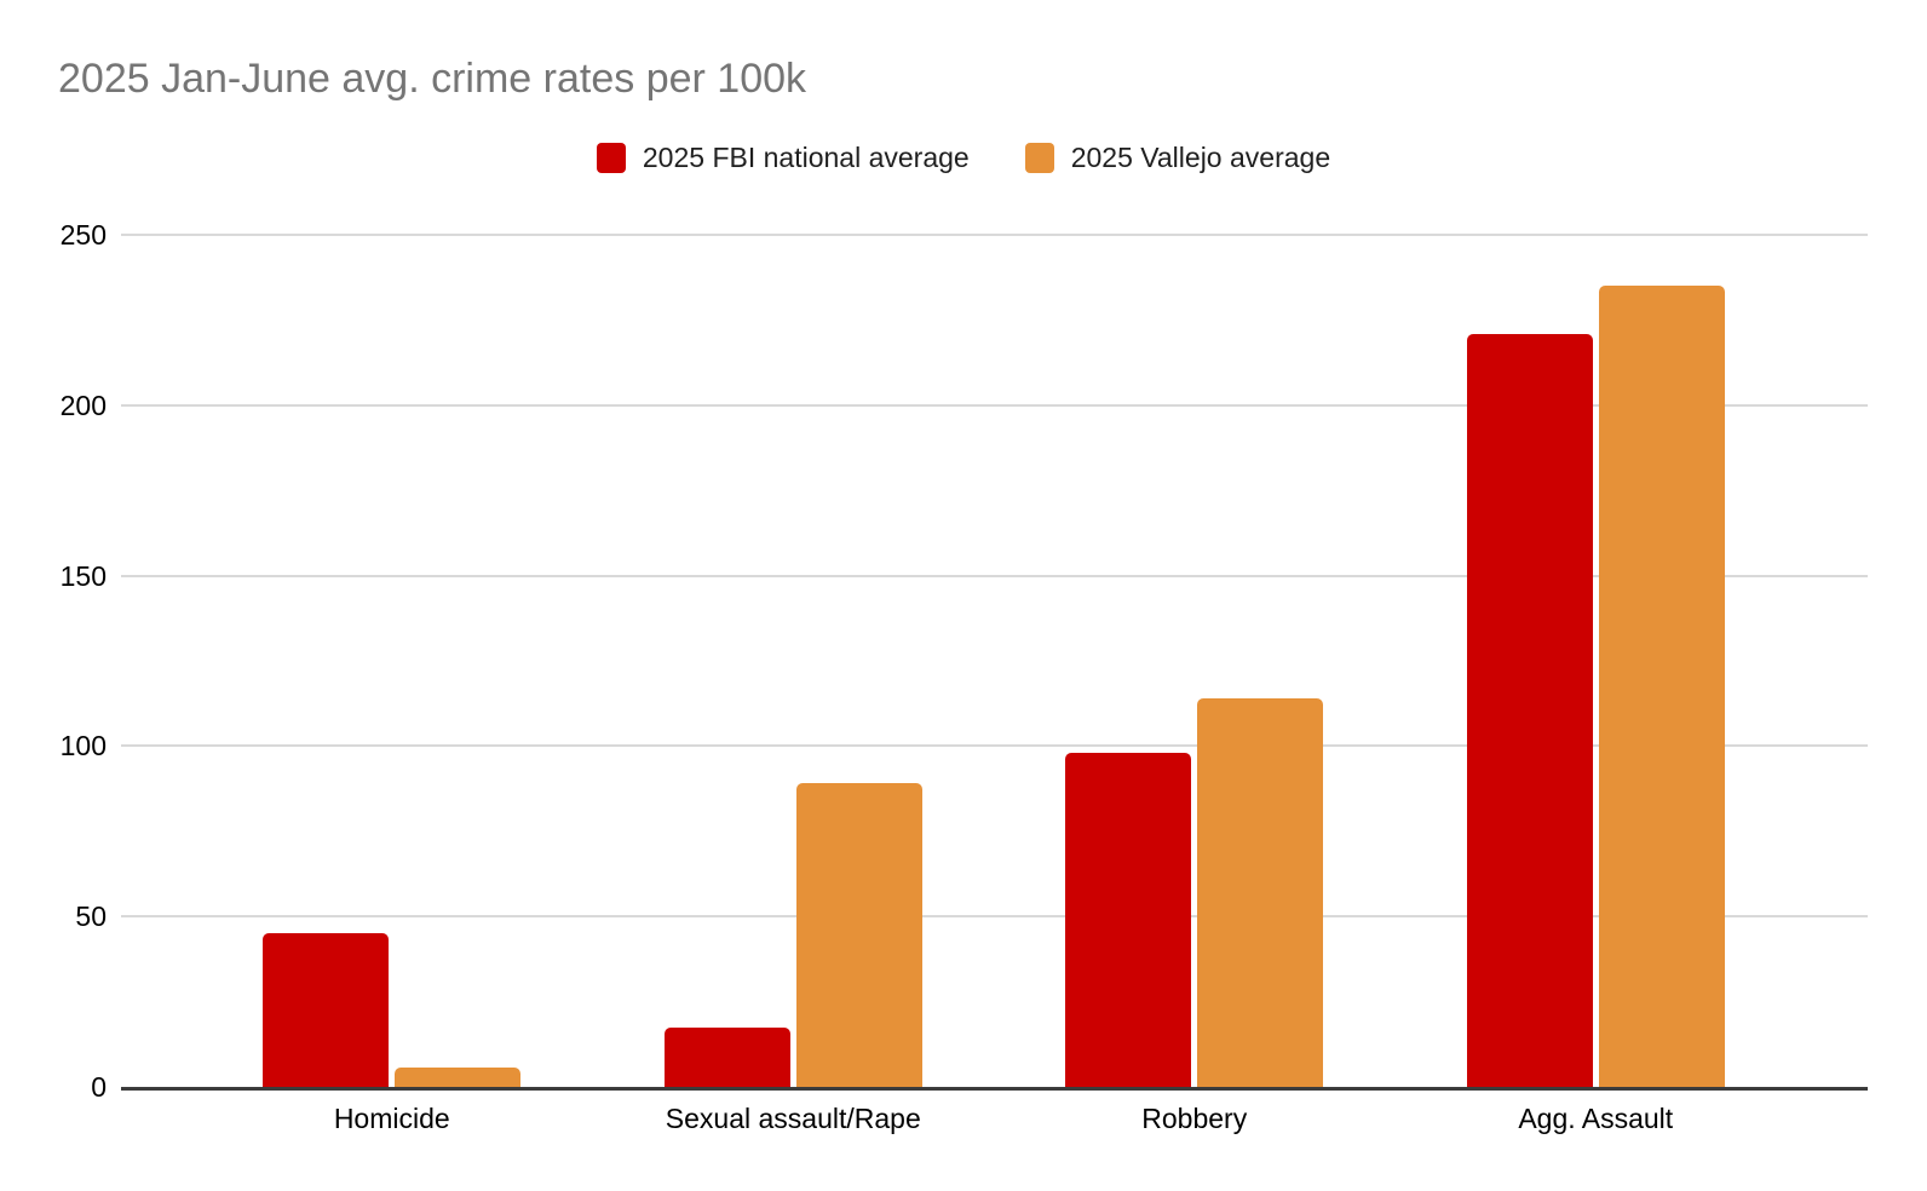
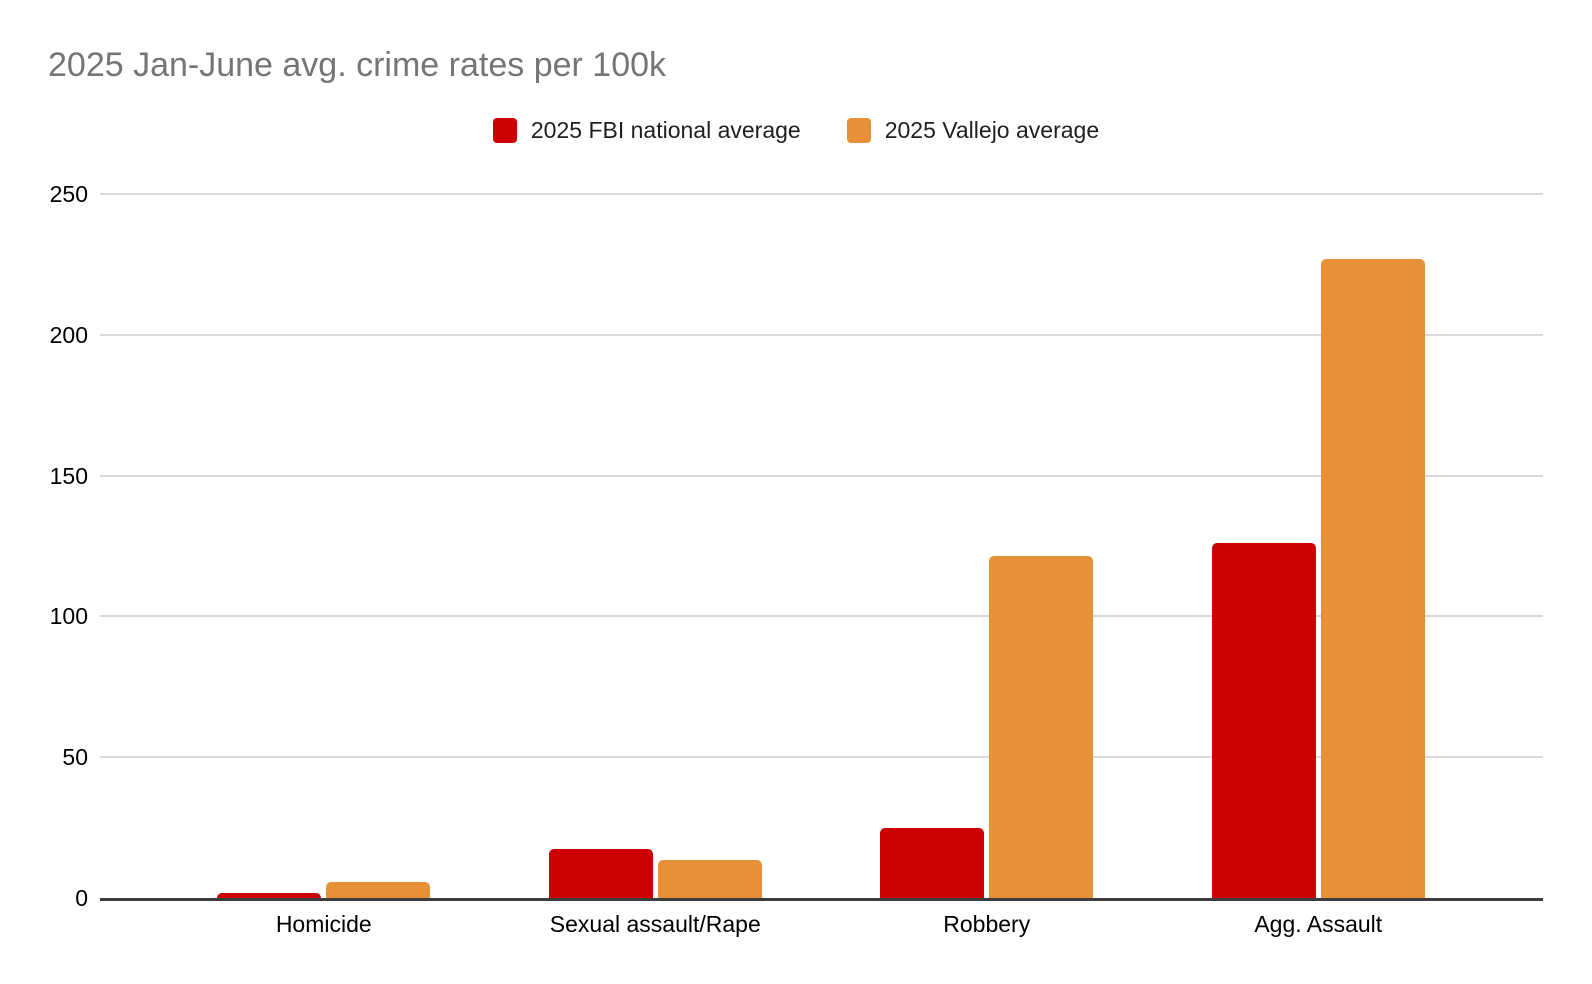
2025 FBI national average/Homicide: 45 -> 2
2025 Vallejo average/Sexual assault/Rape: 89 -> 14
2025 FBI national average/Robbery: 98 -> 25
2025 Vallejo average/Robbery: 114 -> 122
2025 FBI national average/Agg. Assault: 221 -> 126
2025 Vallejo average/Agg. Assault: 235 -> 227
